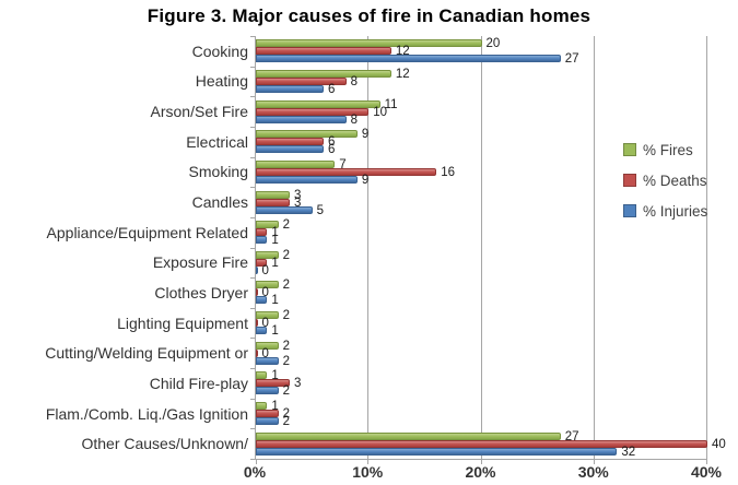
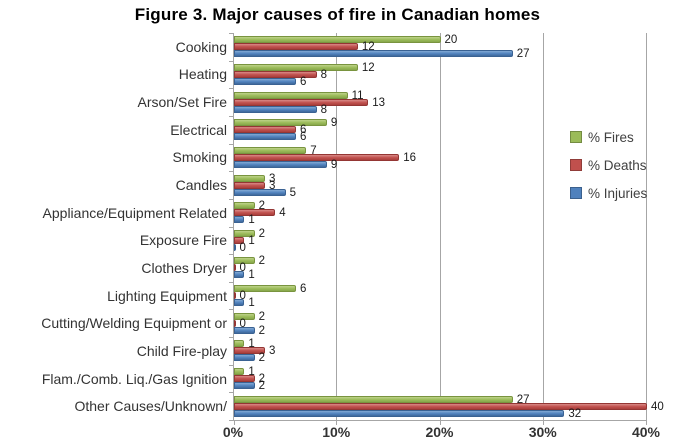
% Deaths/Arson/Set Fire: 10 -> 13
% Deaths/Appliance/Equipment Related: 1 -> 4
% Fires/Lighting Equipment: 2 -> 6
